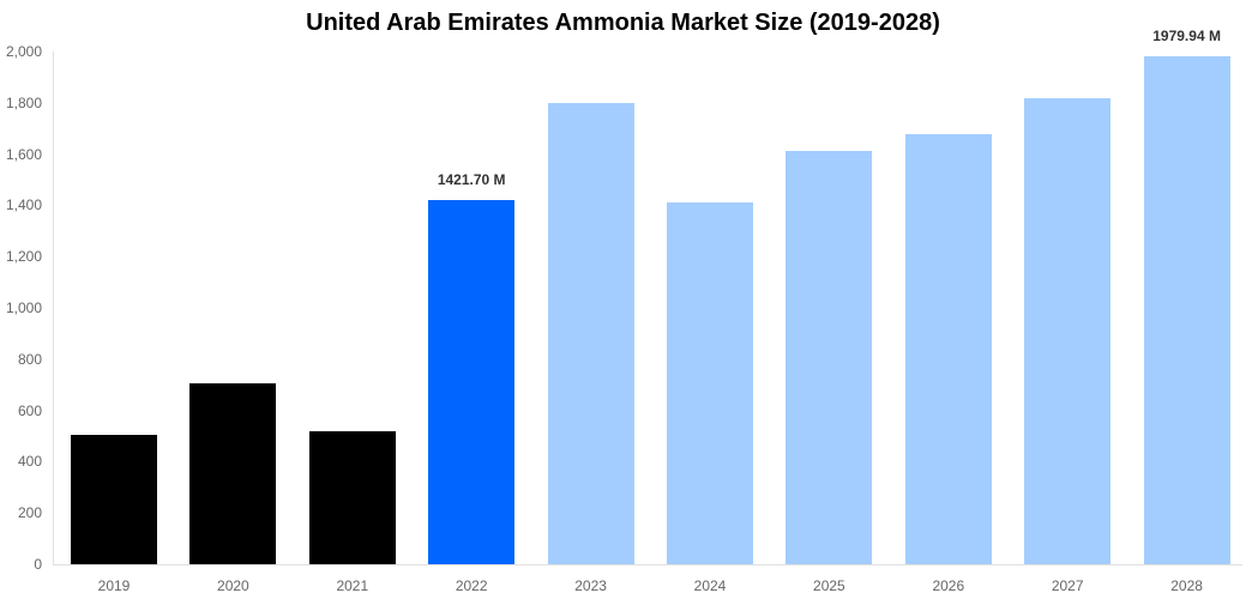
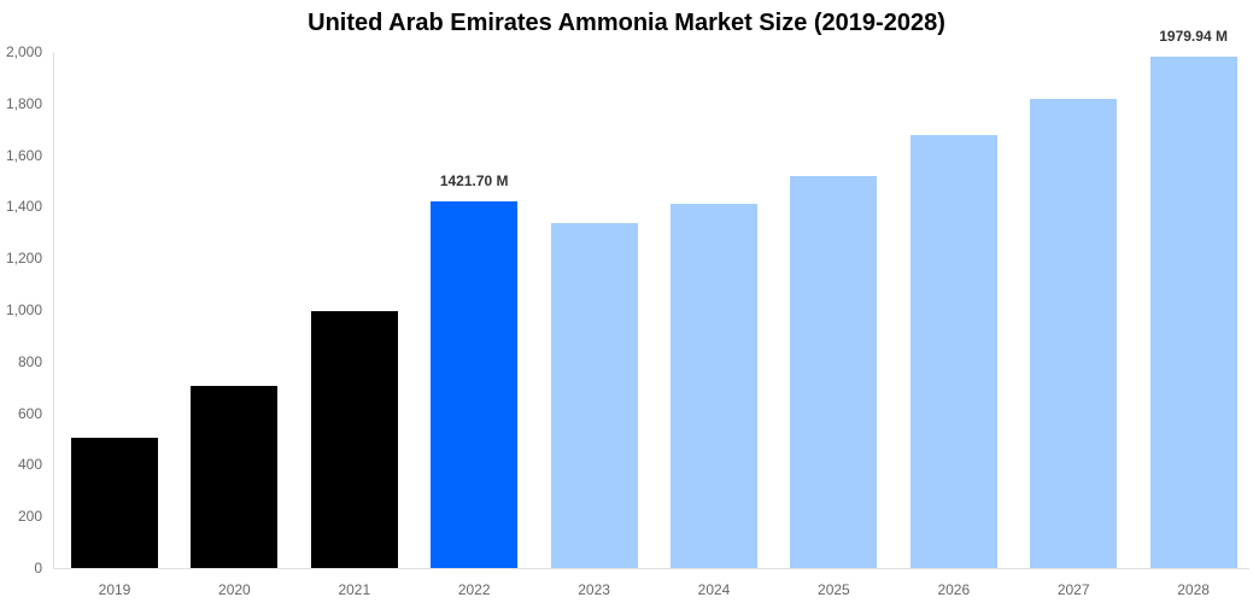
2021: 520 -> 1000
2023: 1800 -> 1340
2025: 1610 -> 1520
